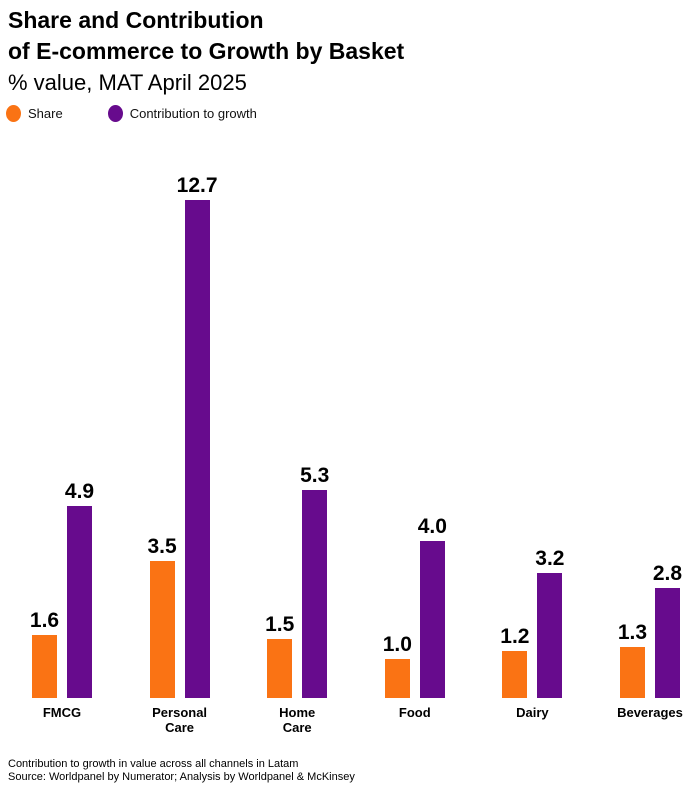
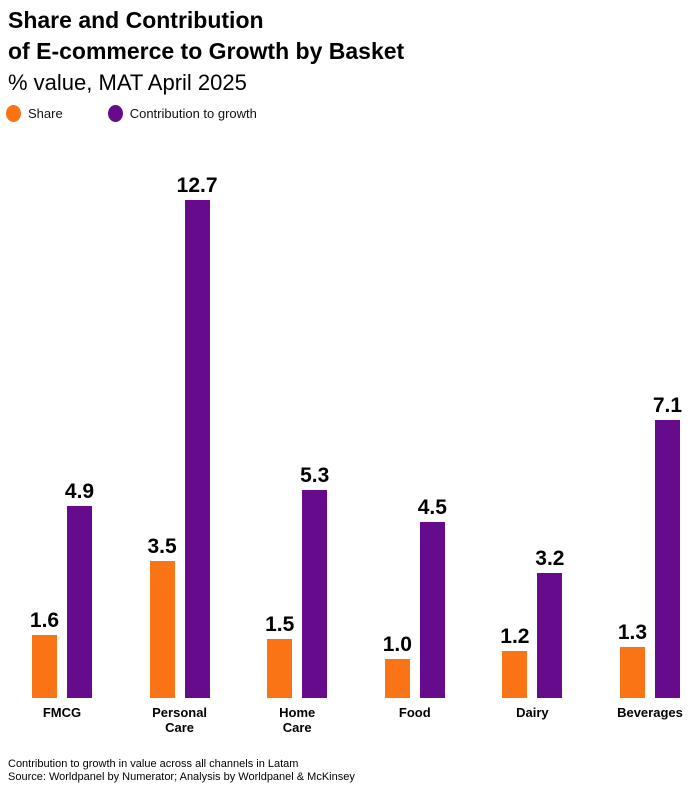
Contribution to growth/Food: 4.0 -> 4.5
Contribution to growth/Beverages: 2.8 -> 7.1
